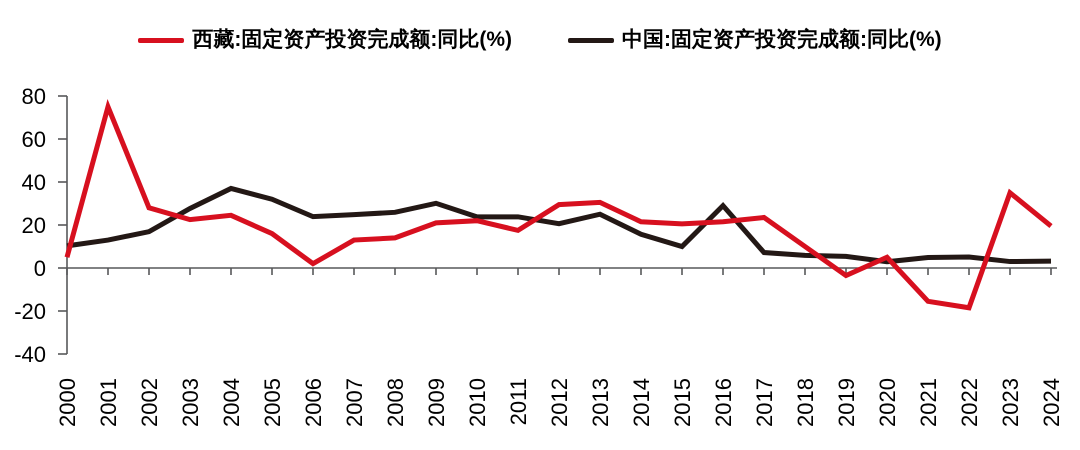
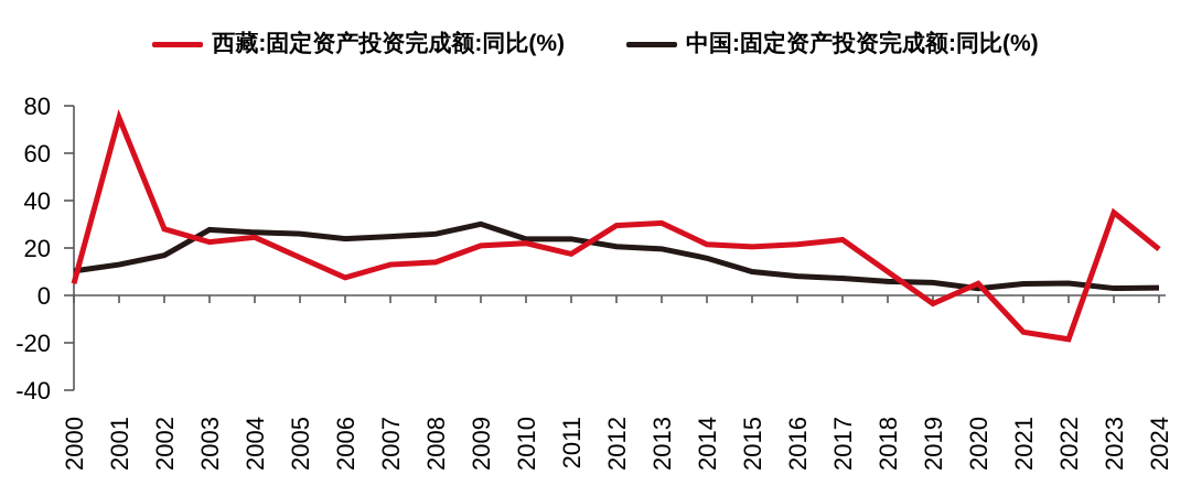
中国:固定资产投资完成额:同比(%)/2004: 37 -> 27
中国:固定资产投资完成额:同比(%)/2005: 32 -> 26
西藏:固定资产投资完成额:同比(%)/2006: 2 -> 8
中国:固定资产投资完成额:同比(%)/2013: 25 -> 20
中国:固定资产投资完成额:同比(%)/2016: 29 -> 8
